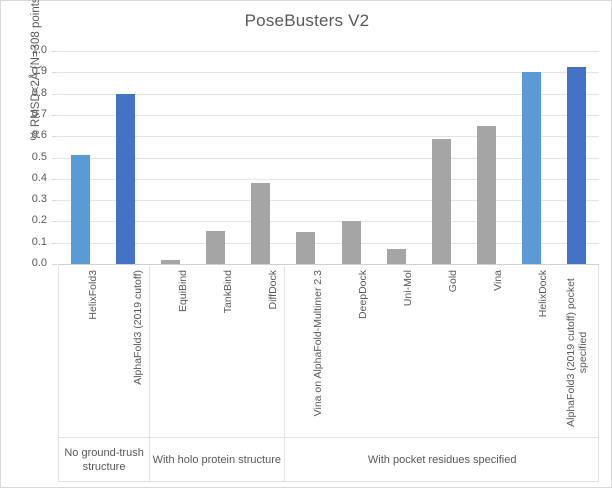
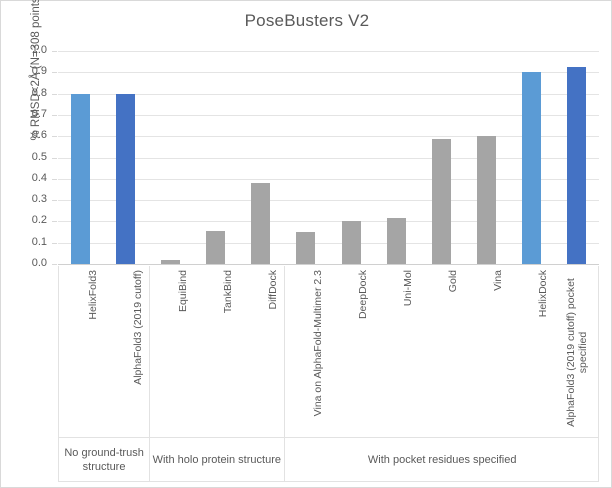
HelixFold3: 0.51 -> 0.80
Uni-Mol: 0.07 -> 0.21
Vina: 0.65 -> 0.60
